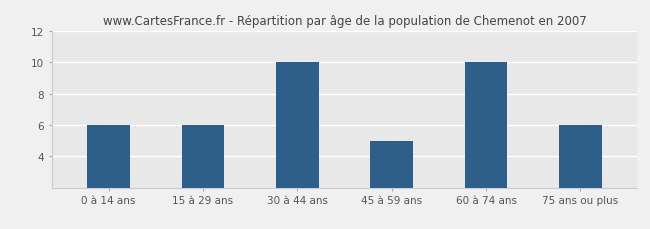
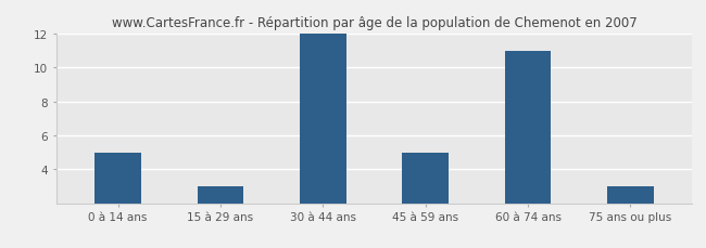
0 à 14 ans: 6 -> 5
15 à 29 ans: 6 -> 3
30 à 44 ans: 10 -> 12
60 à 74 ans: 10 -> 11
75 ans ou plus: 6 -> 3
